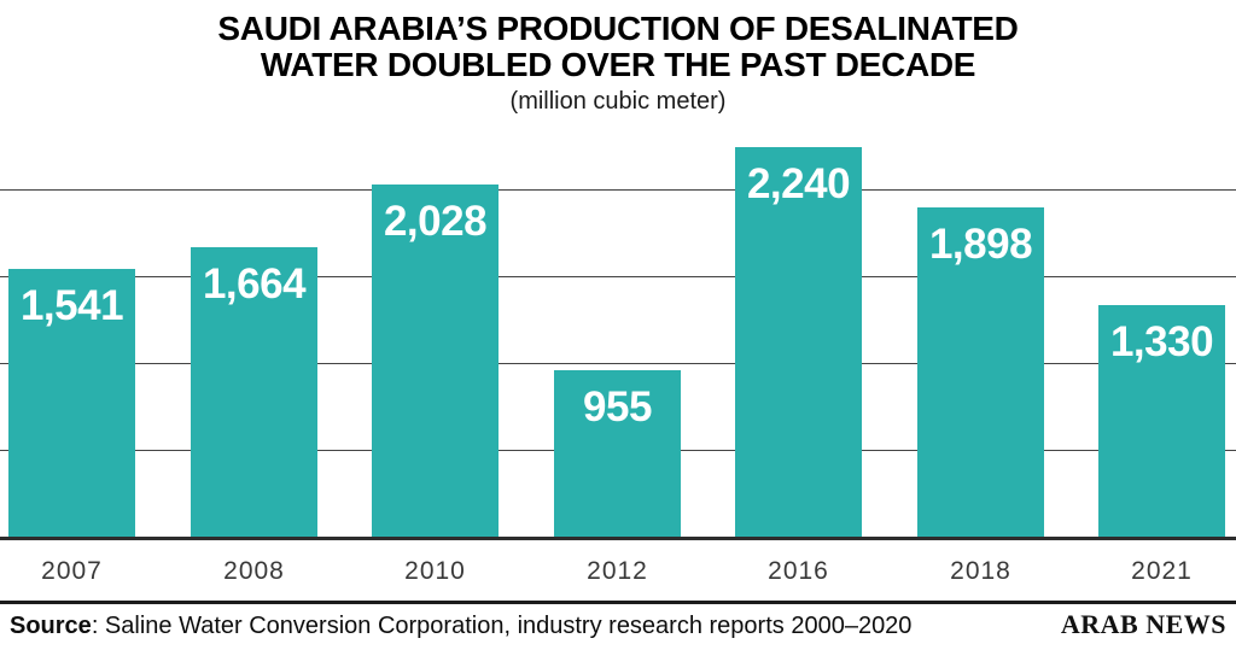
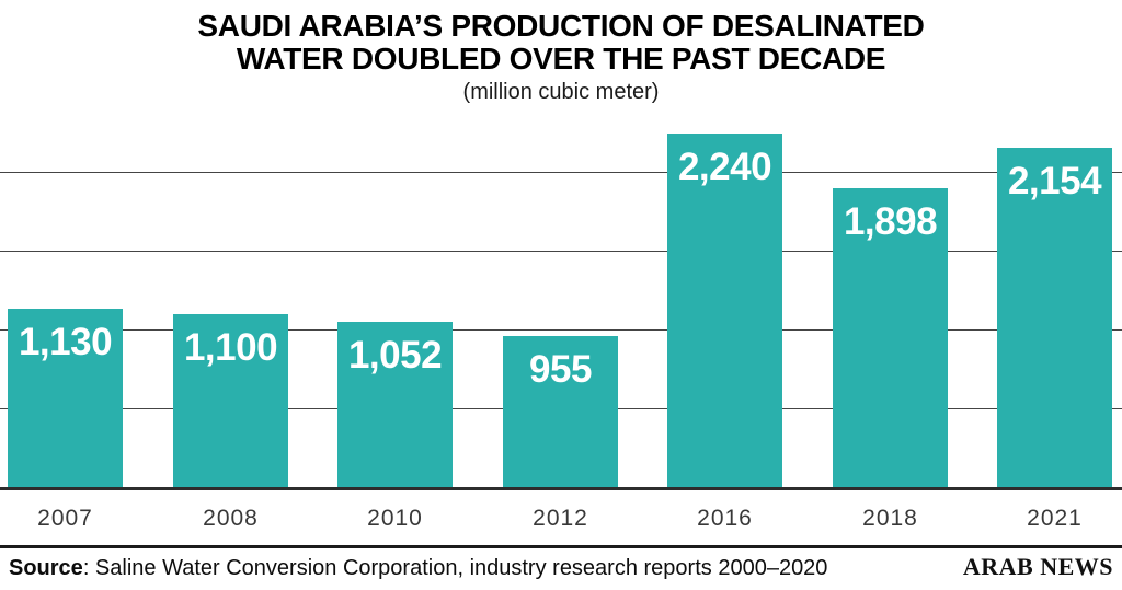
2007: 1,541 -> 1,130
2008: 1,664 -> 1,100
2010: 2,028 -> 1,052
2021: 1,330 -> 2,154
